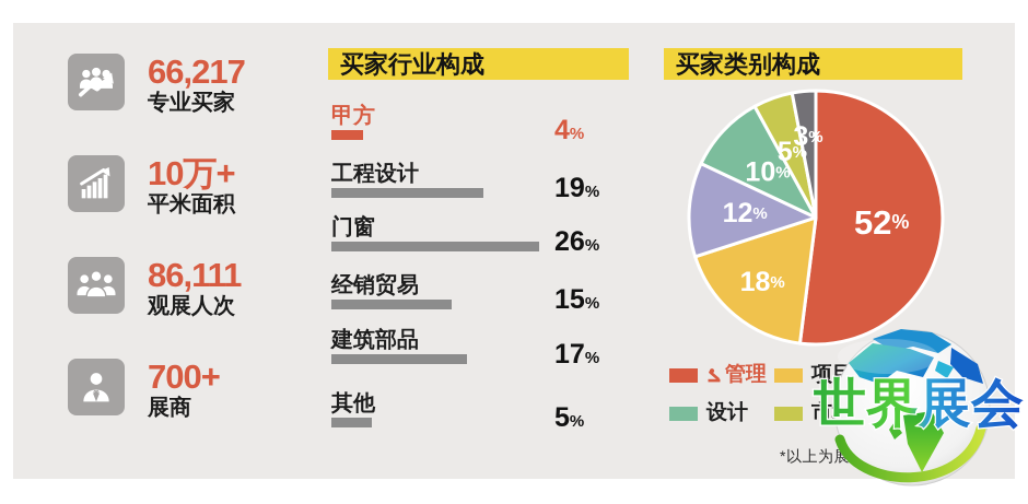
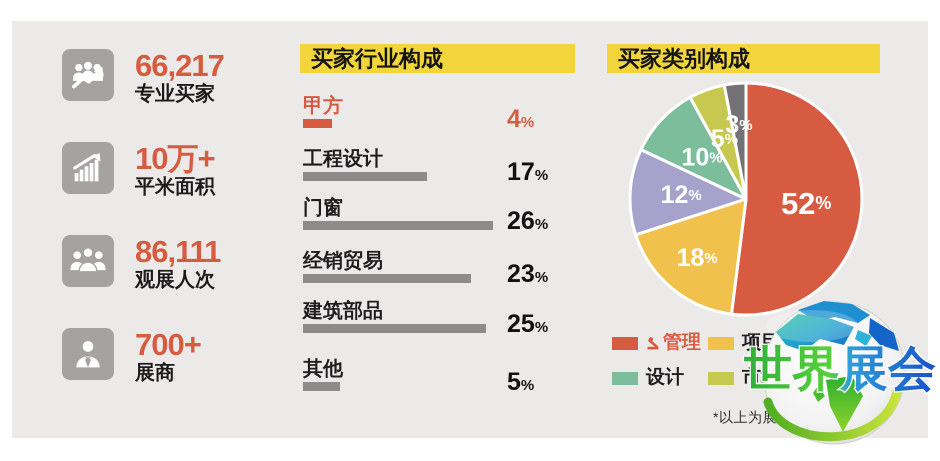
买家行业构成/工程设计: 19 -> 17
买家行业构成/经销贸易: 15 -> 23
买家行业构成/建筑部品: 17 -> 25
